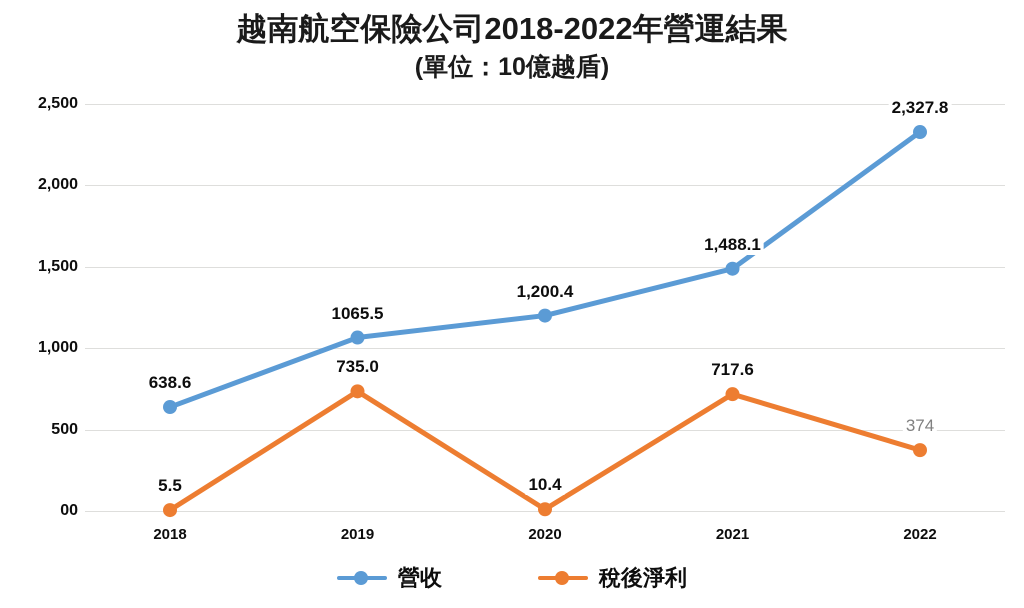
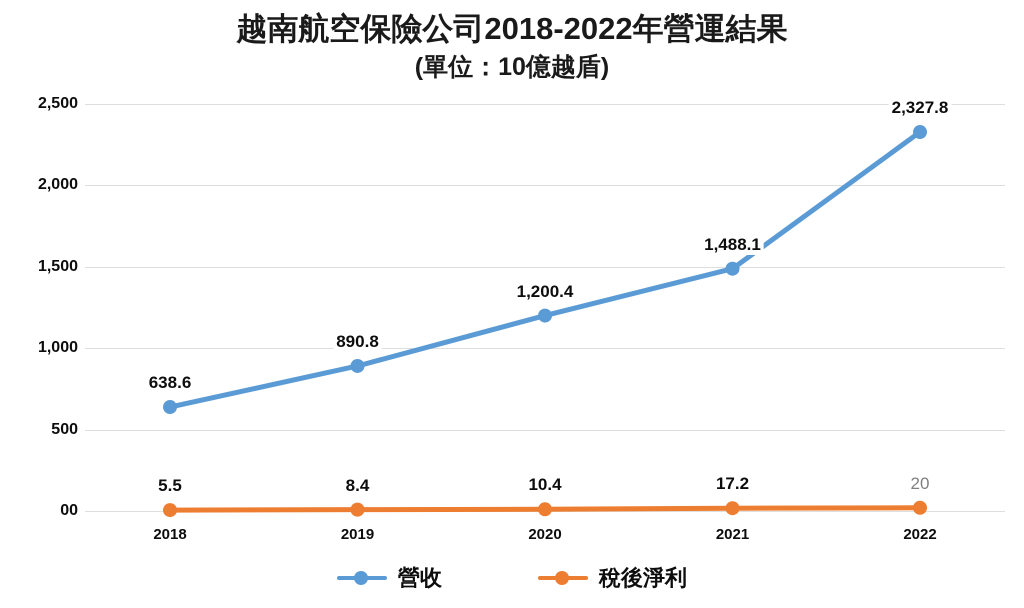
營收/2019: 1065.5 -> 890.8
稅後淨利/2019: 735.0 -> 8.4
稅後淨利/2021: 717.6 -> 17.2
稅後淨利/2022: 374 -> 20
